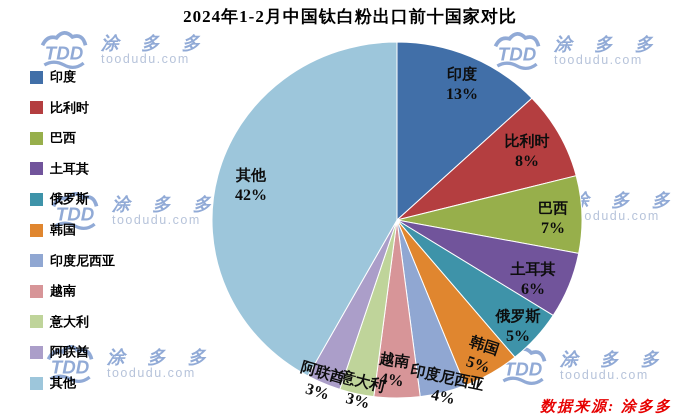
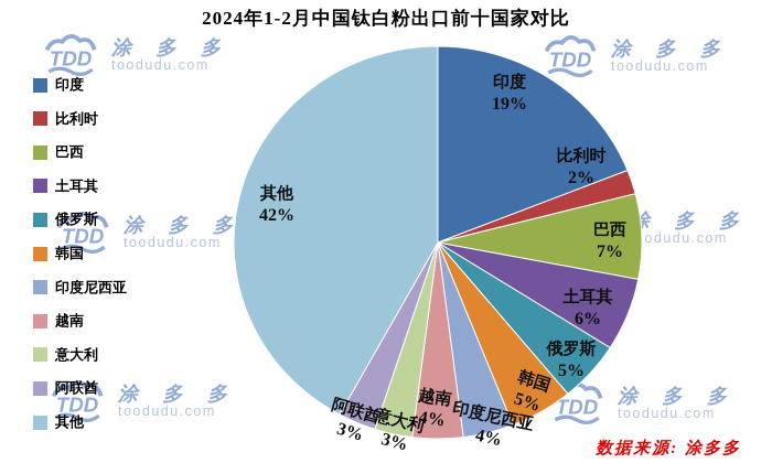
印度: 13% -> 19%
比利时: 8% -> 2%
